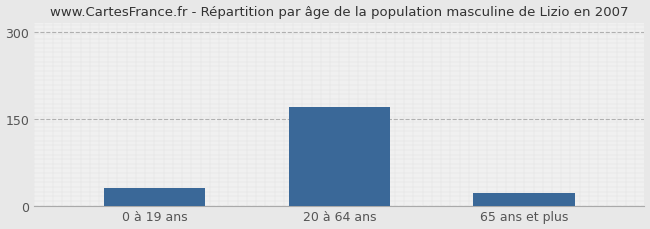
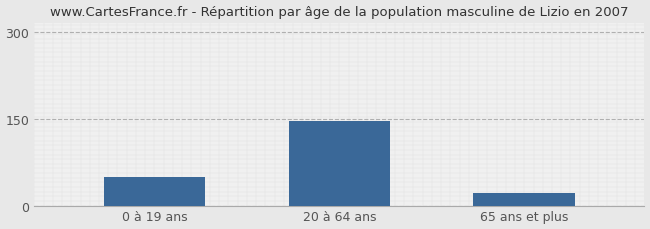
0 à 19 ans: 30 -> 50
20 à 64 ans: 170 -> 146
